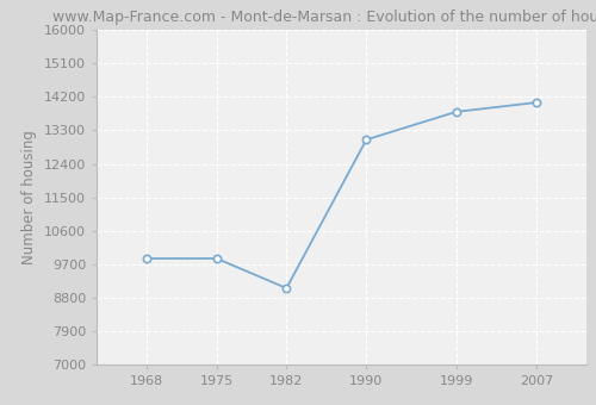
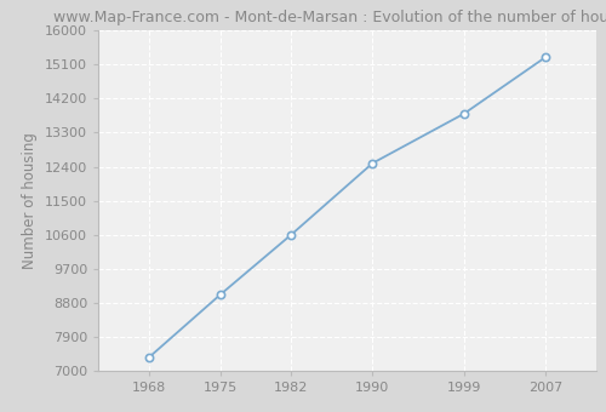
1968: 9850 -> 7350
1975: 9850 -> 9010
1982: 9050 -> 10600
1990: 13050 -> 12490
2007: 14050 -> 15290
